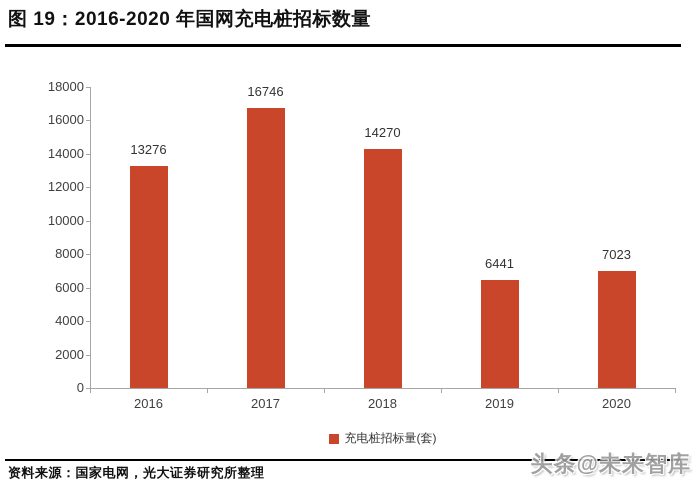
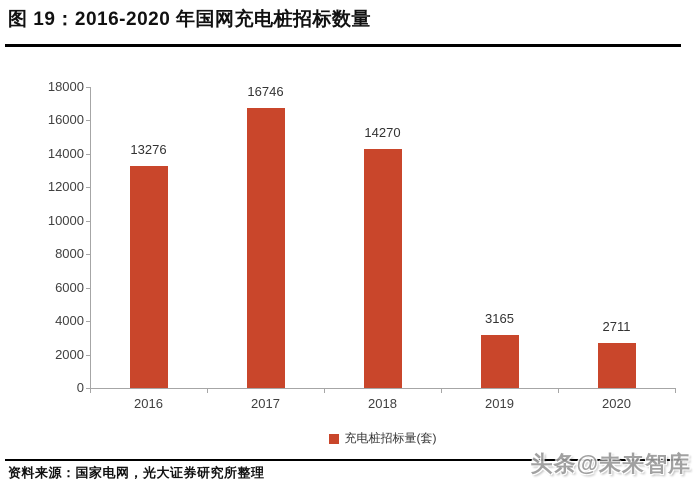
2019: 6441 -> 3165
2020: 7023 -> 2711
